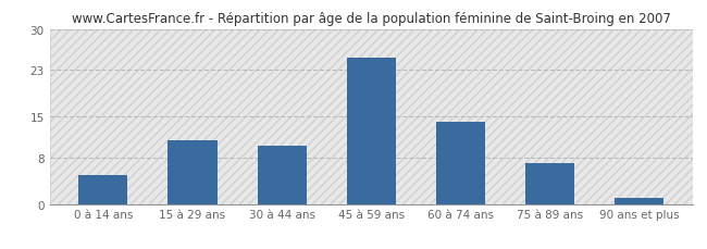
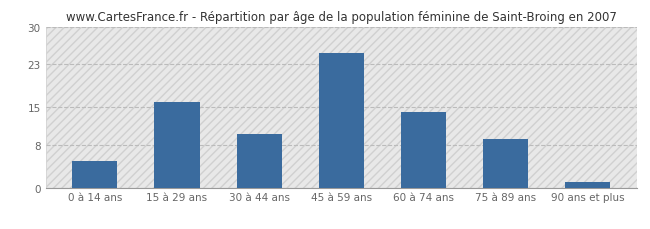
15 à 29 ans: 11 -> 16
75 à 89 ans: 7 -> 9
